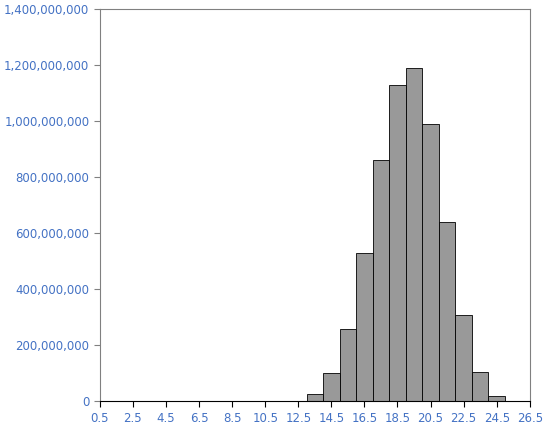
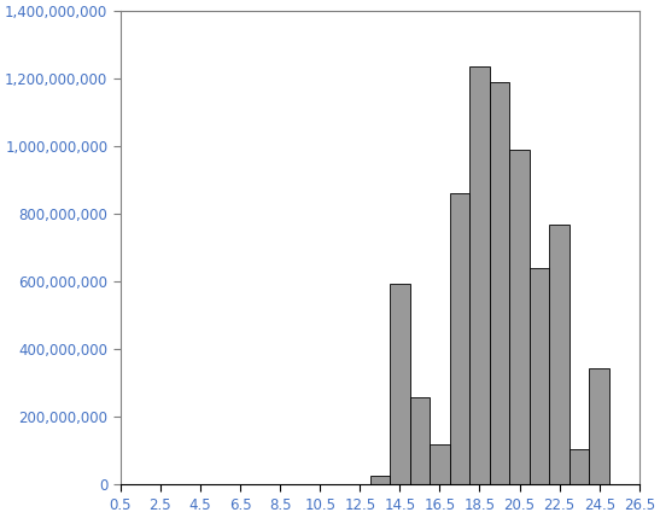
14.5: 100,000,000 -> 595,000,000
16.5: 530,000,000 -> 120,000,000
18.5: 1,130,000,000 -> 1,235,000,000
22.5: 310,000,000 -> 770,000,000
24.5: 20,000,000 -> 345,000,000
